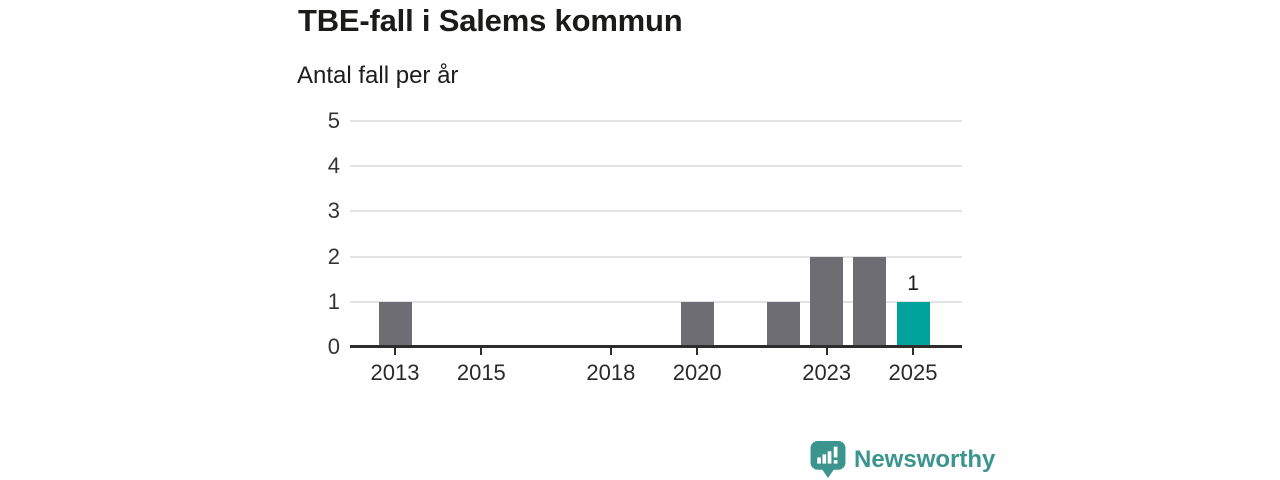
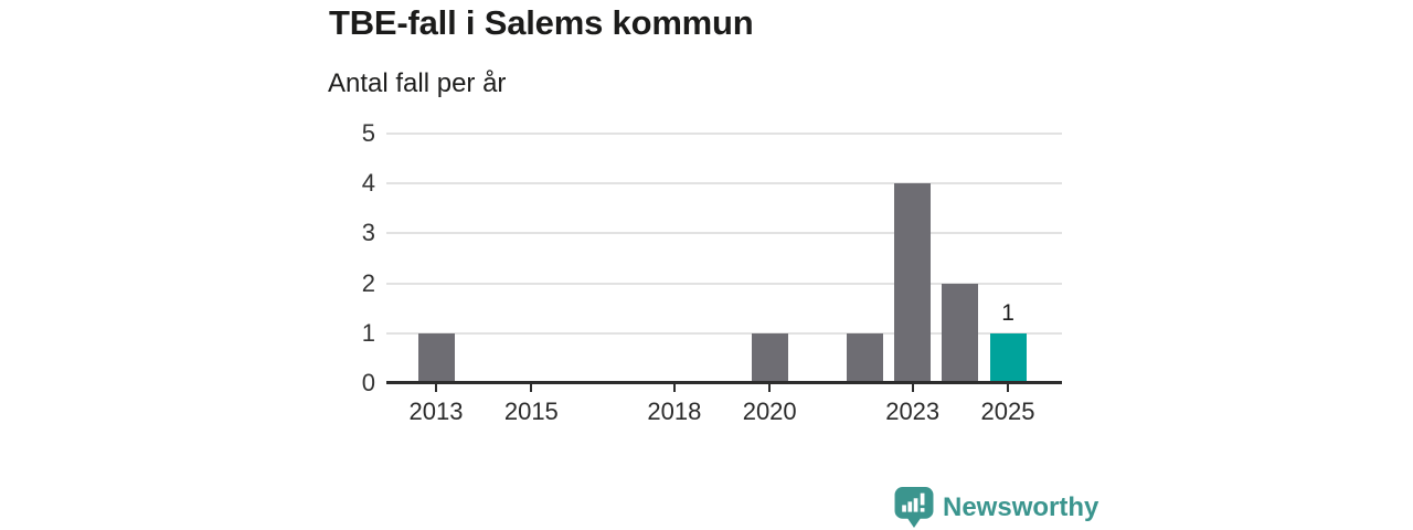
2023: 2 -> 4
